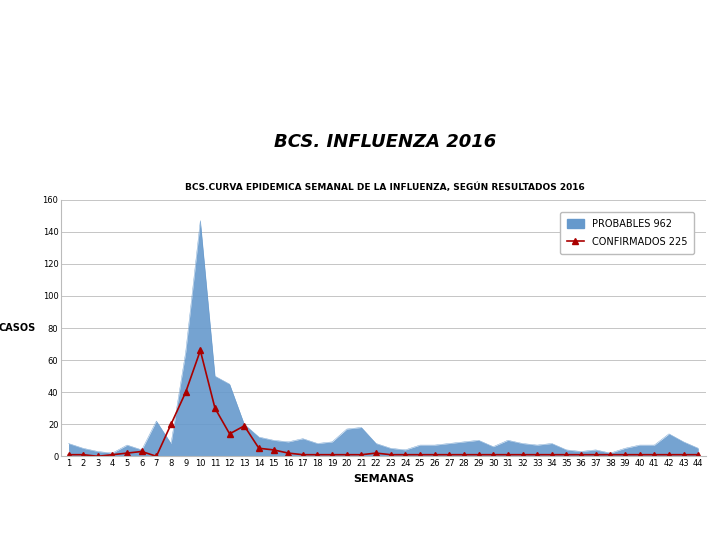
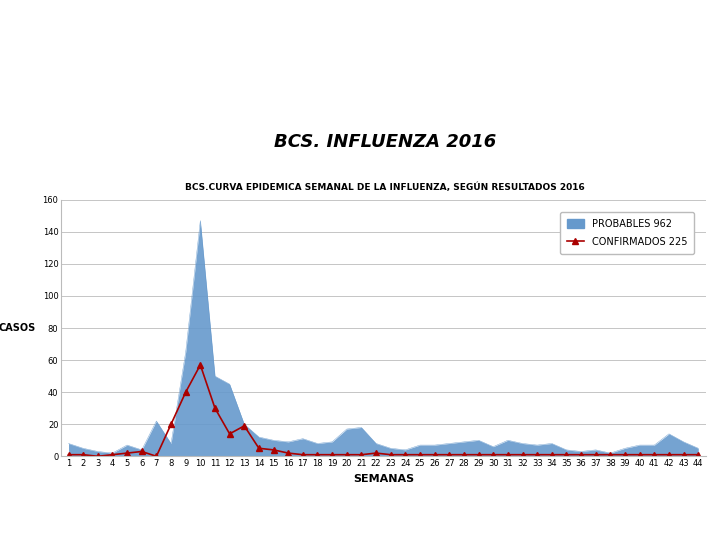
CONFIRMADOS 225/10: 66 -> 57
